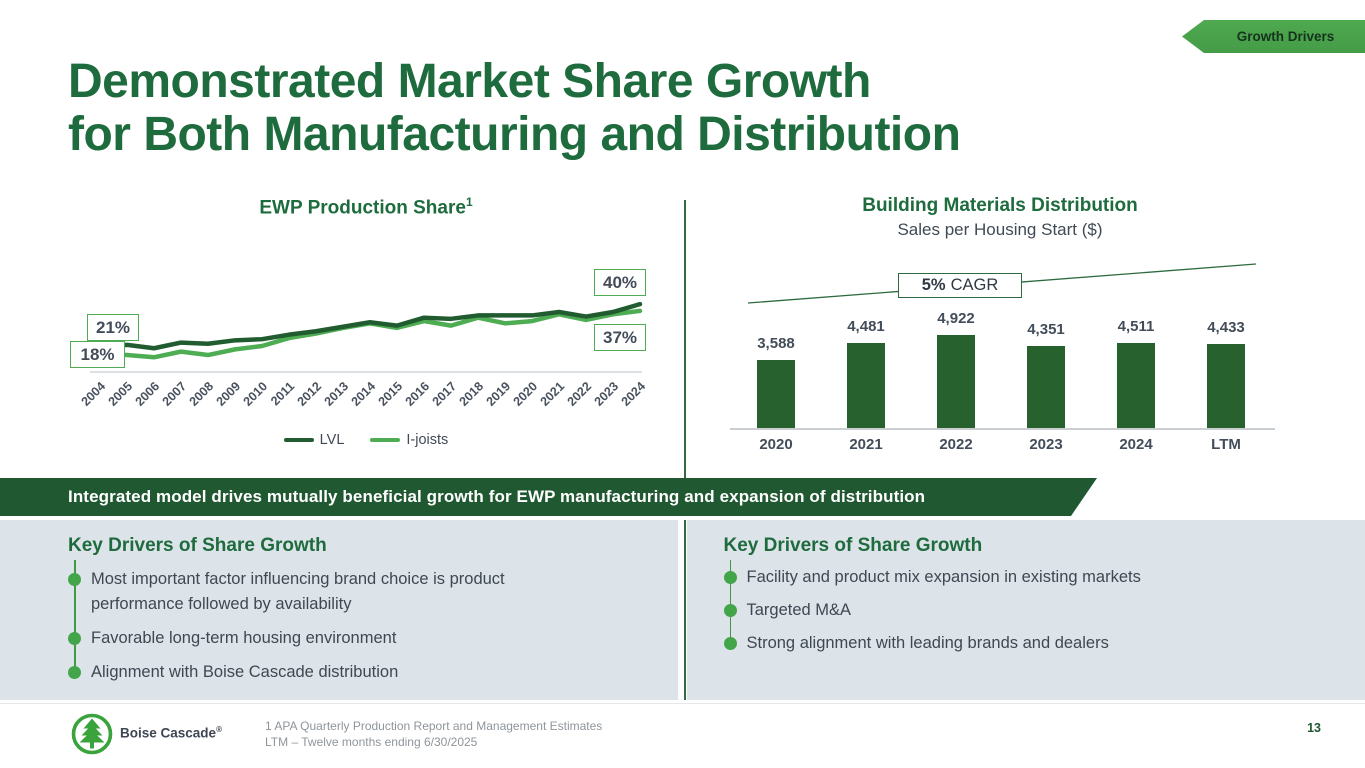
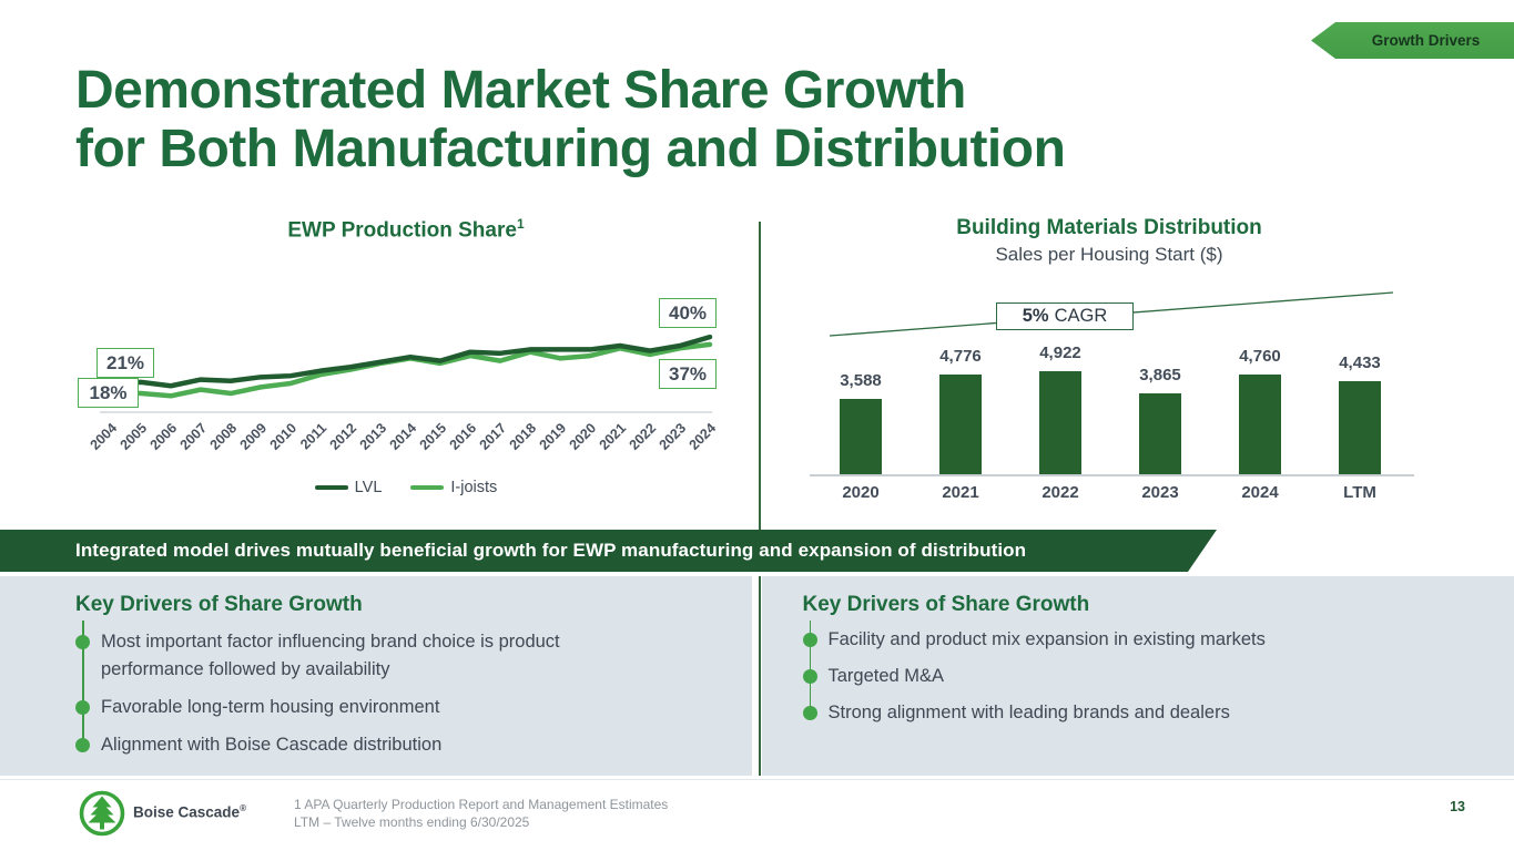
Building Materials Distribution/2021: 4,481 -> 4,776
Building Materials Distribution/2023: 4,351 -> 3,865
Building Materials Distribution/2024: 4,511 -> 4,760
